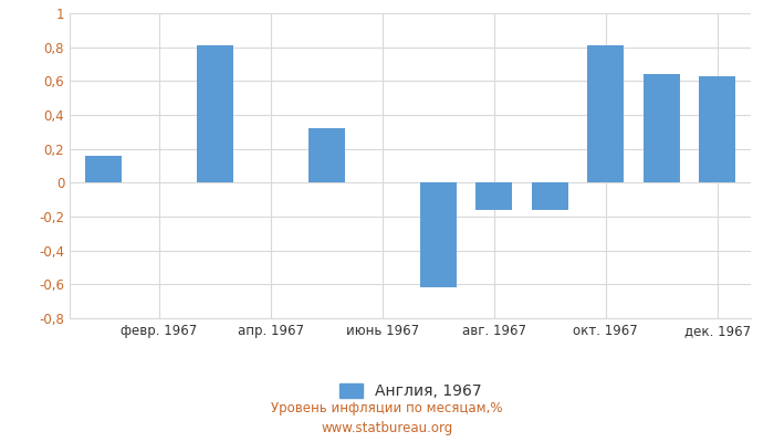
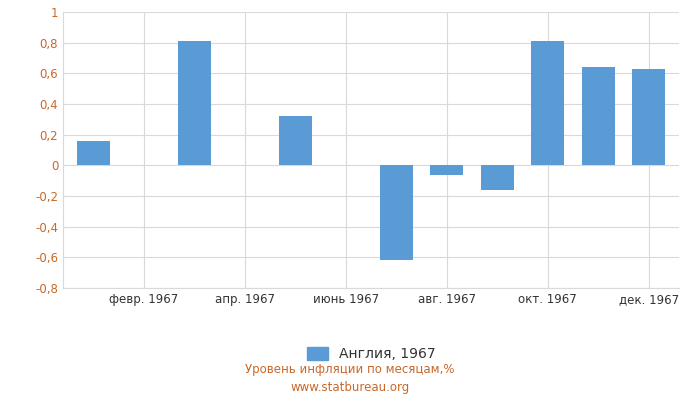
авг. 1967: -0,16 -> -0,06
